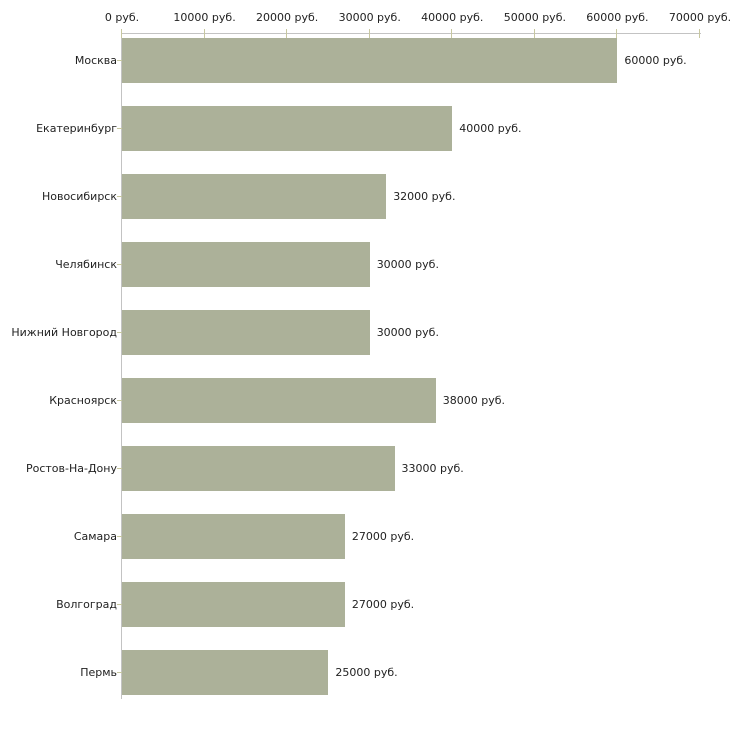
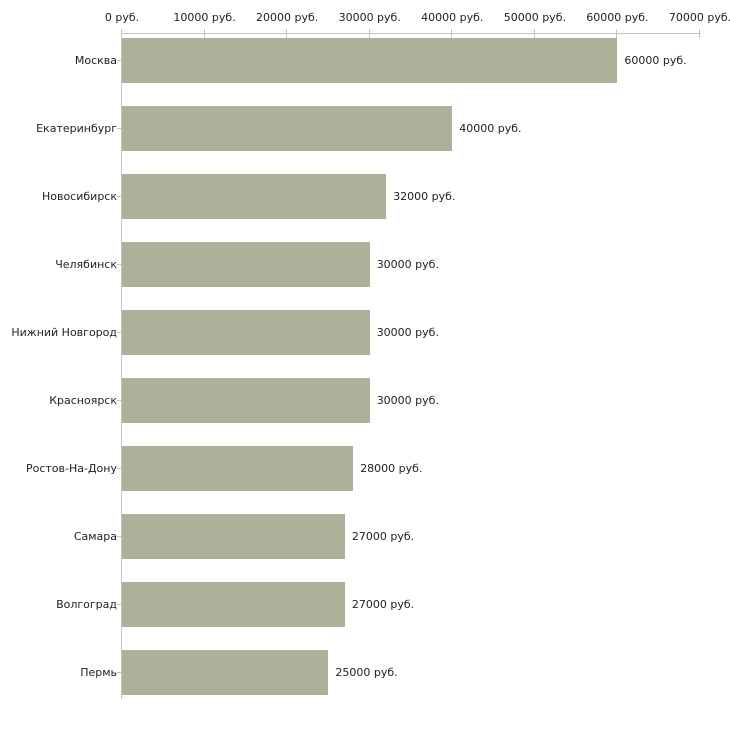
Красноярск: 38000 -> 30000
Ростов-На-Дону: 33000 -> 28000
